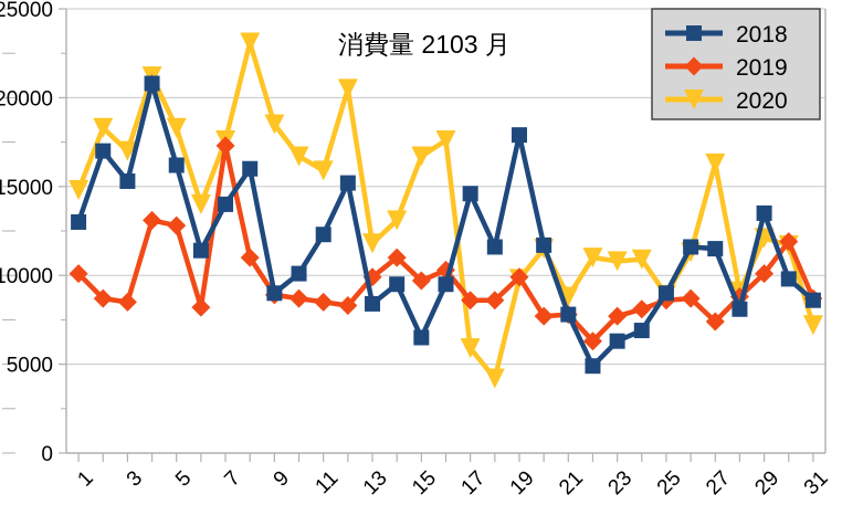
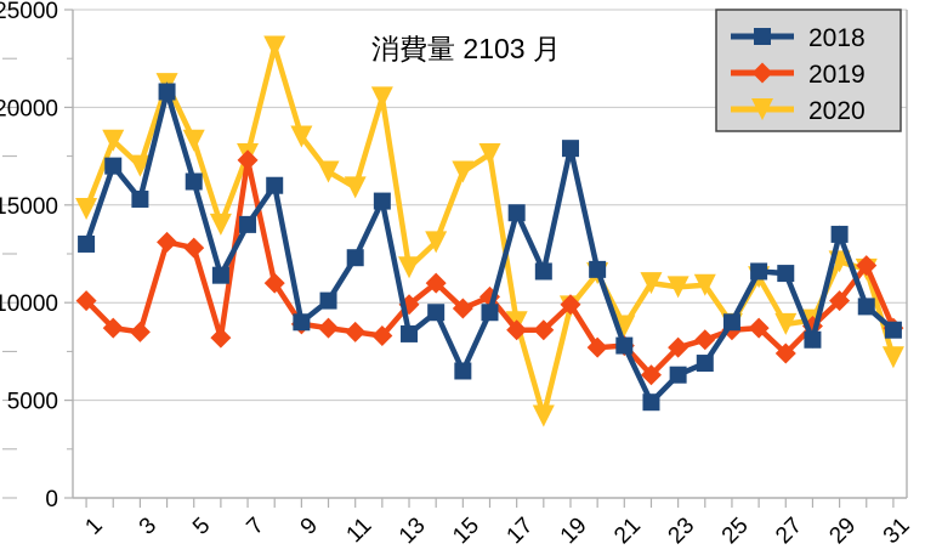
2020/17: 5900 -> 9000
2020/27: 16300 -> 8900
